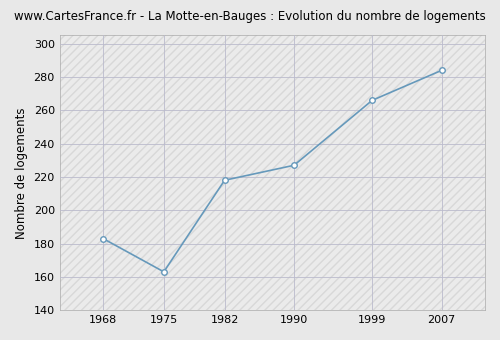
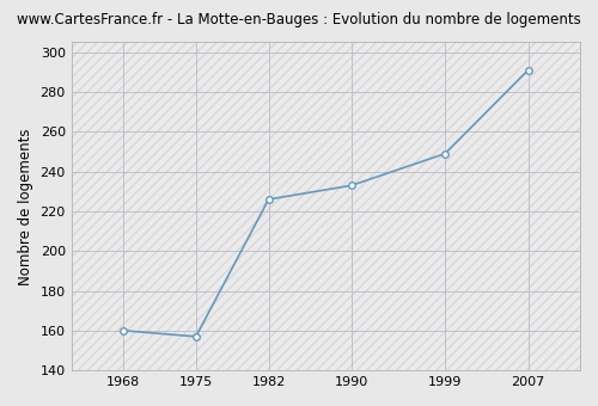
1968: 183 -> 160
1975: 163 -> 157
1982: 218 -> 226
1990: 227 -> 233
1999: 266 -> 249
2007: 284 -> 291
